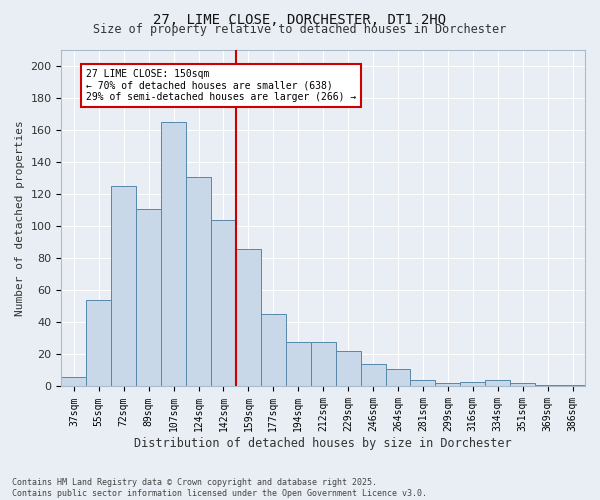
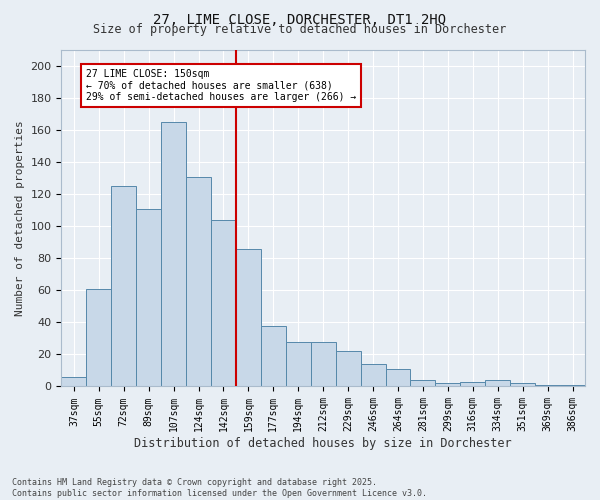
55sqm: 54 -> 61
177sqm: 45 -> 38
